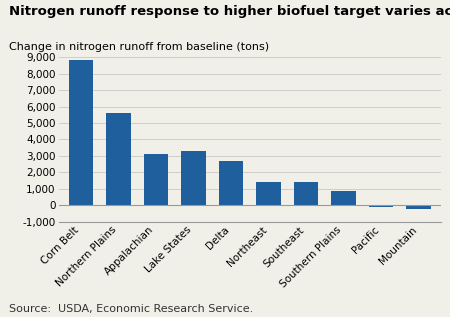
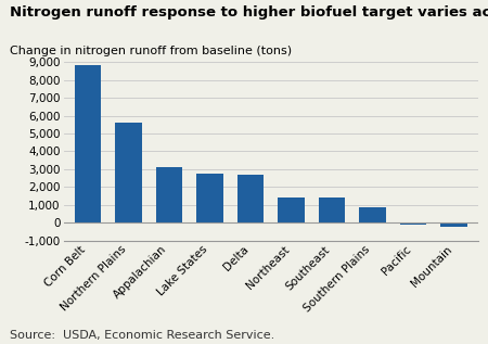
Lake States: 3,300 -> 2,800
